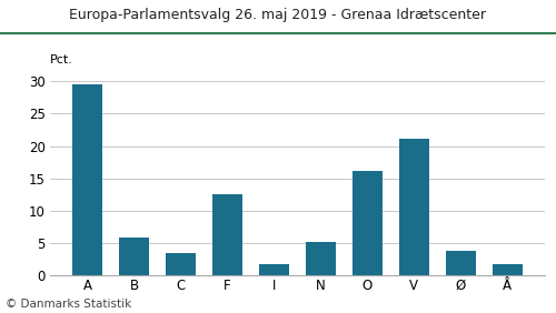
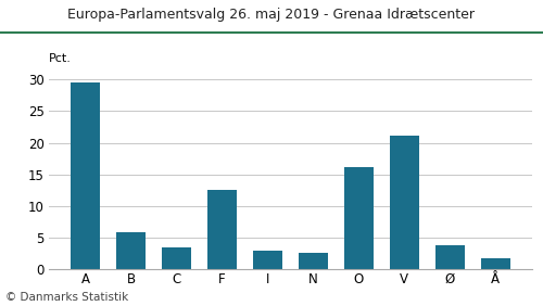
I: 1.8 -> 3.0
N: 5.1 -> 2.6
